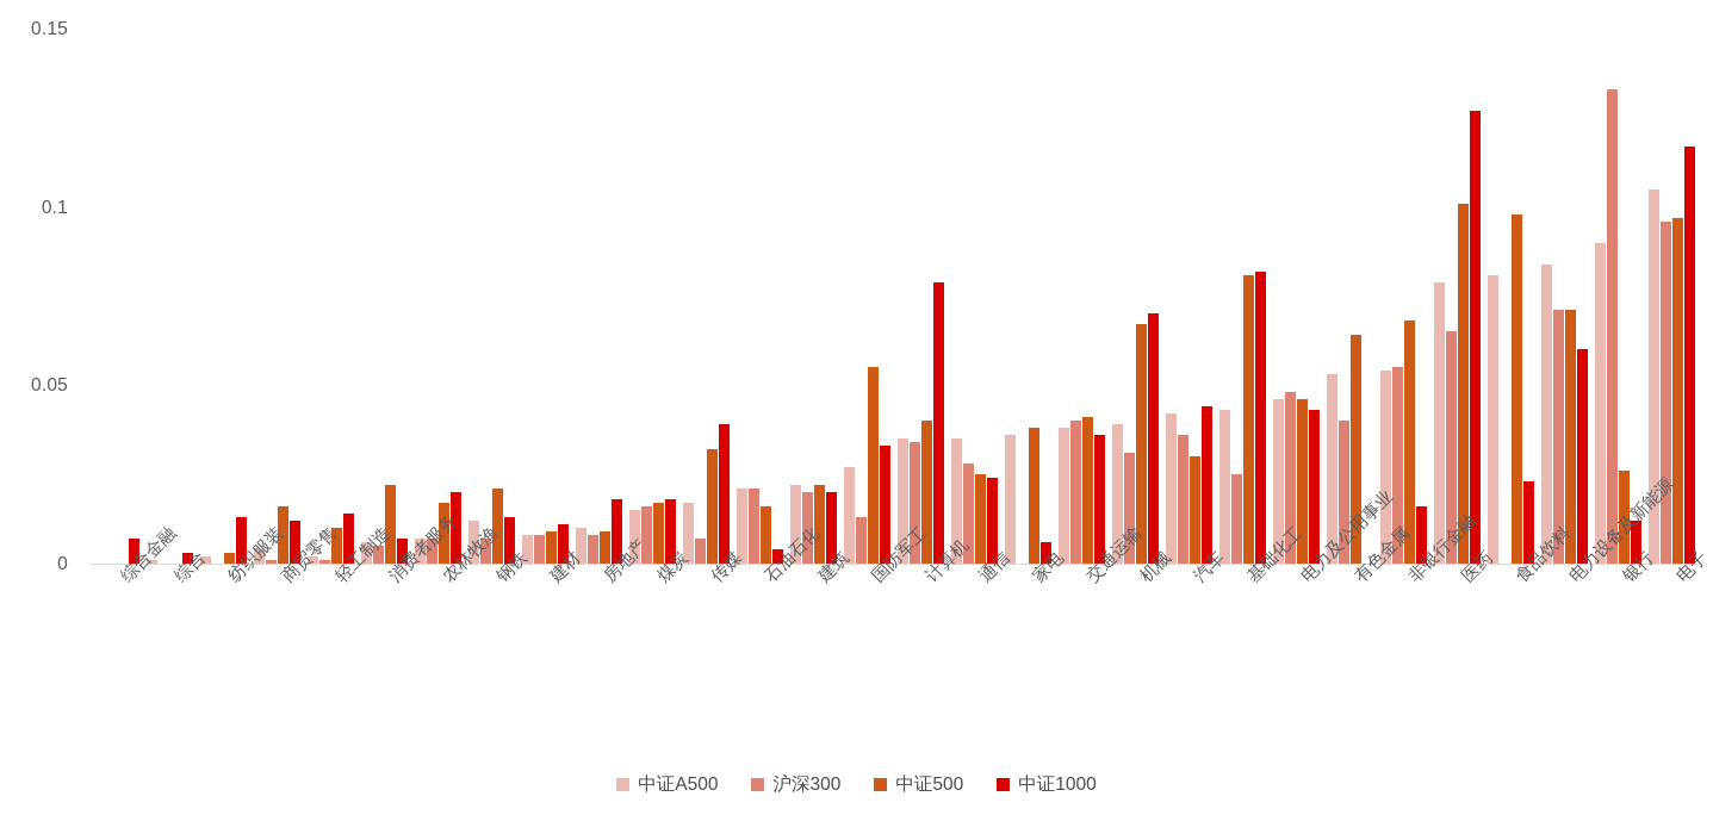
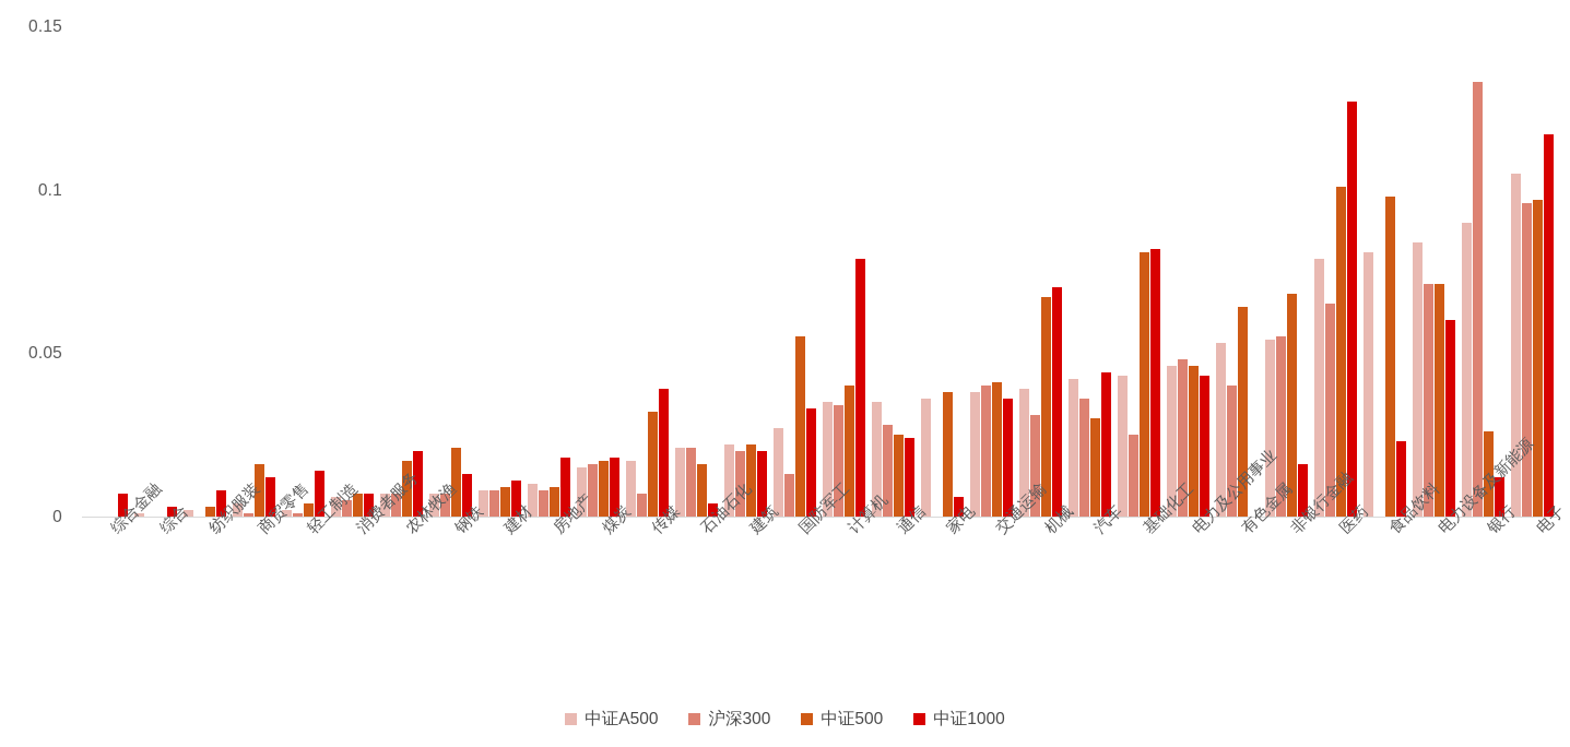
中证1000/纺织服装: 0.013 -> 0.008
中证500/轻工制造: 0.010 -> 0.004
中证500/消费者服务: 0.022 -> 0.007
中证A500/钢铁: 0.012 -> 0.007
